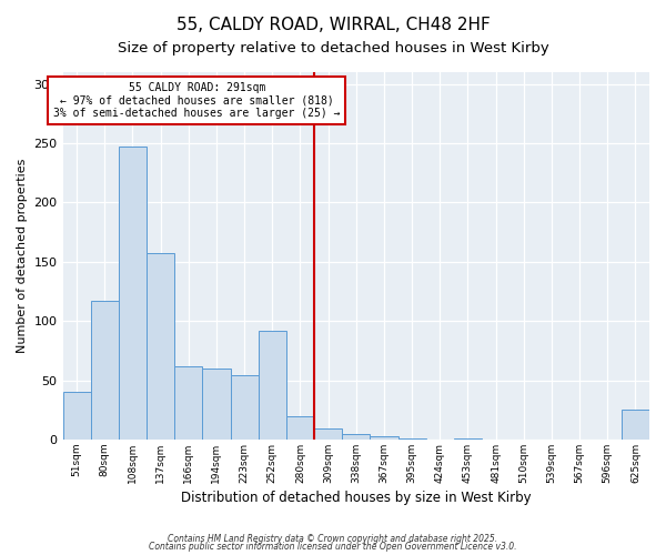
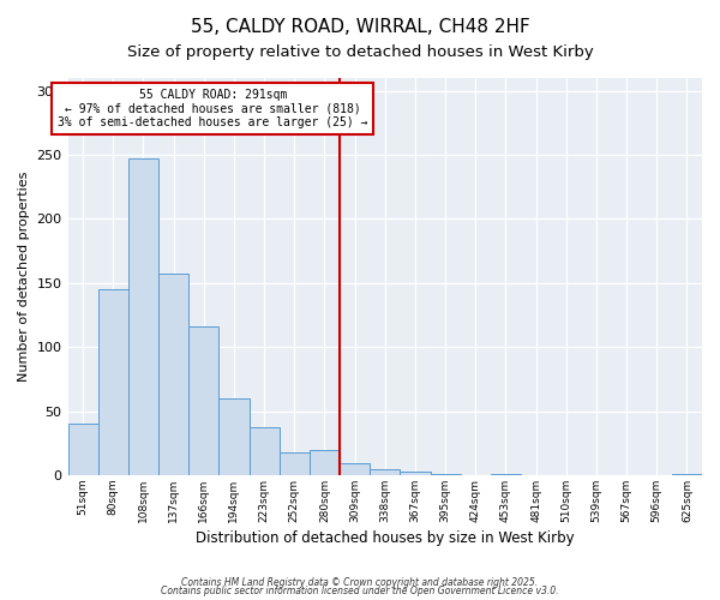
80sqm: 117 -> 145
166sqm: 62 -> 116
223sqm: 54 -> 37
252sqm: 92 -> 18
625sqm: 25 -> 1
